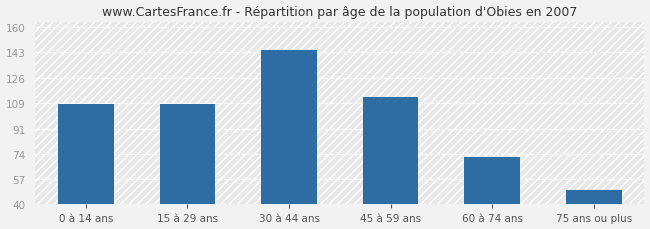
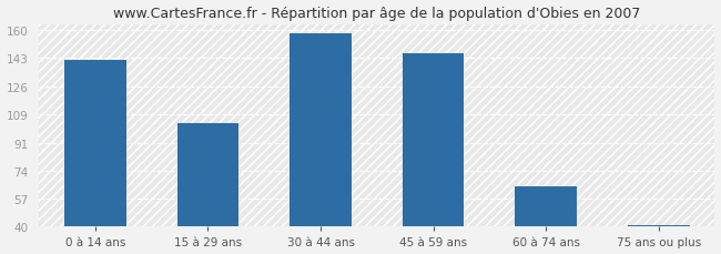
0 à 14 ans: 108 -> 142
15 à 29 ans: 108 -> 103
30 à 44 ans: 145 -> 158
45 à 59 ans: 113 -> 146
60 à 74 ans: 72 -> 65
75 ans ou plus: 50 -> 41
